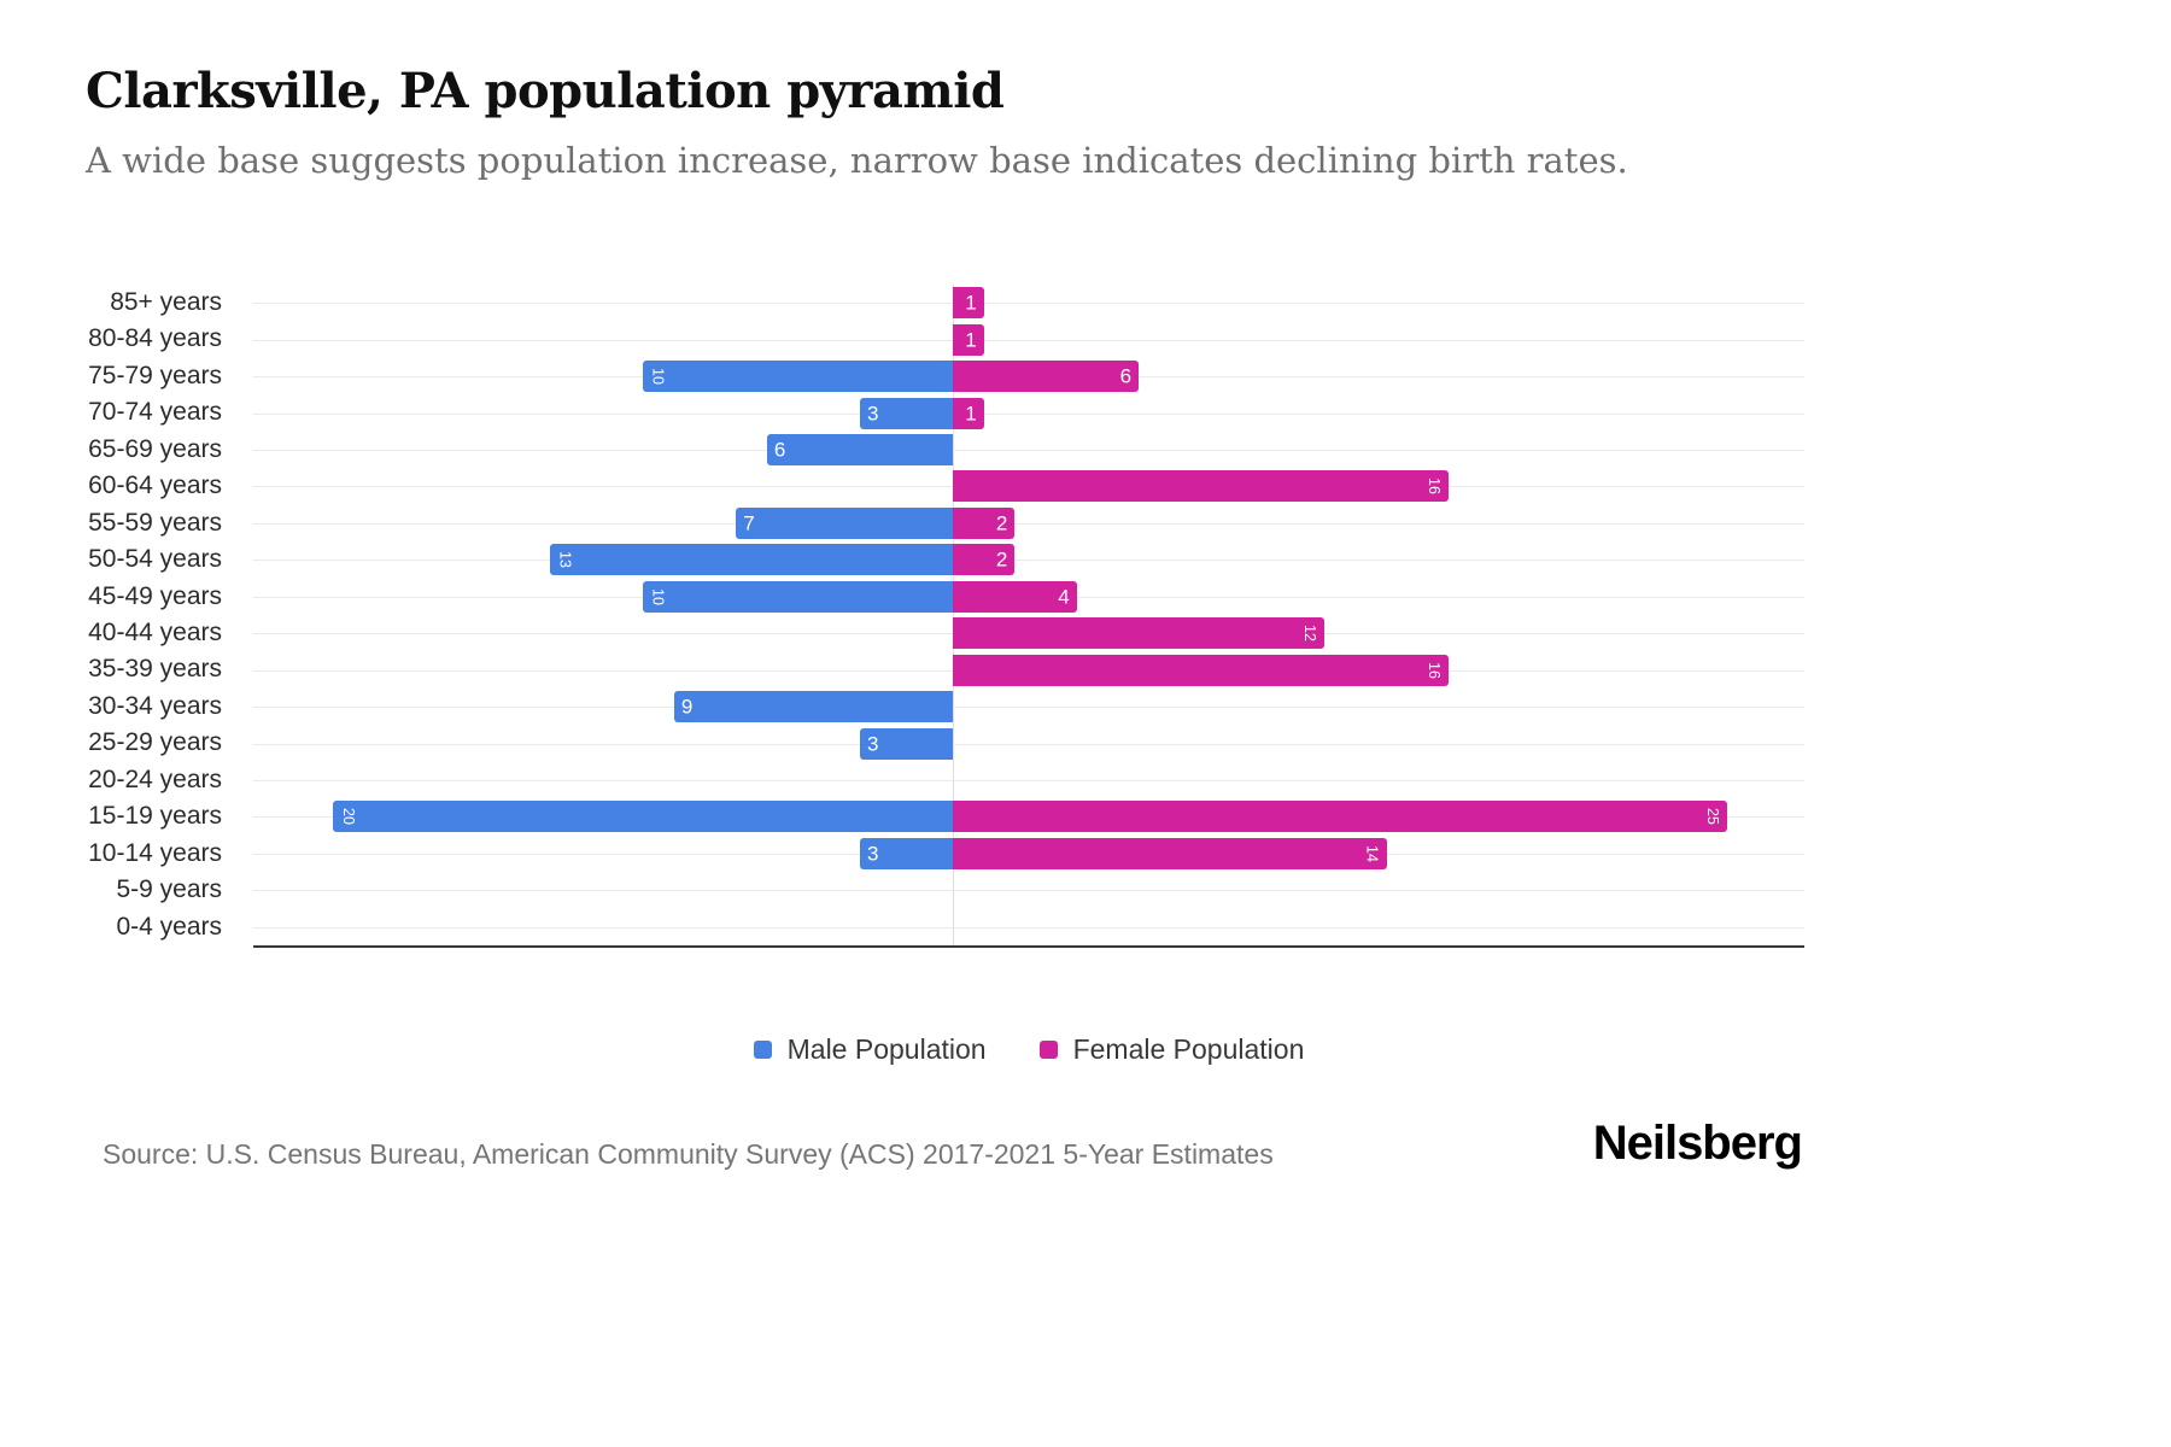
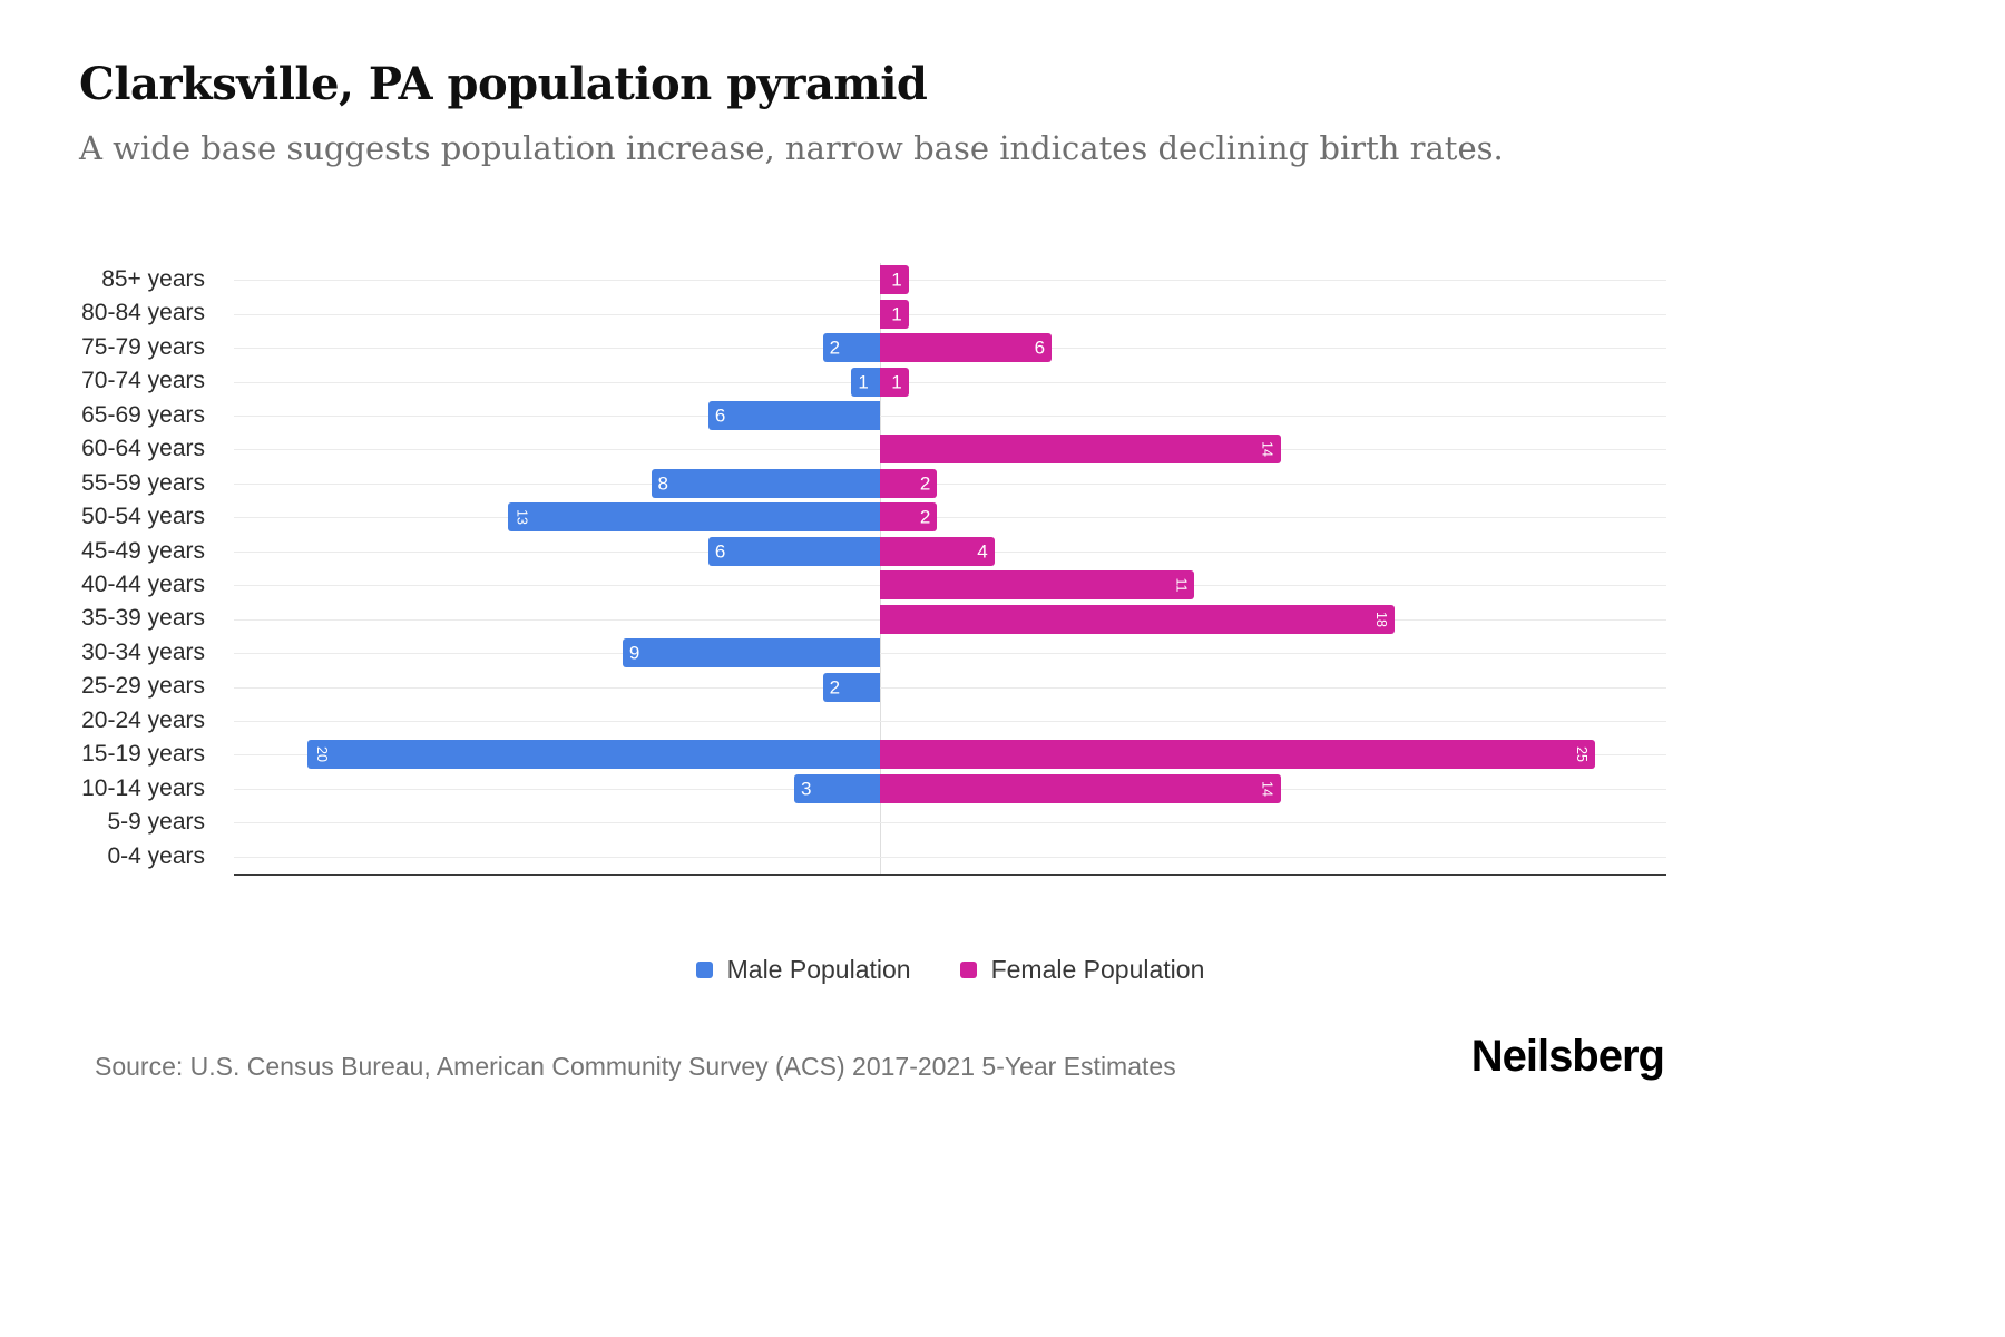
Male Population/75-79 years: 10 -> 2
Male Population/70-74 years: 3 -> 1
Female Population/60-64 years: 16 -> 14
Male Population/55-59 years: 7 -> 8
Male Population/45-49 years: 10 -> 6
Female Population/40-44 years: 12 -> 11
Female Population/35-39 years: 16 -> 18
Male Population/25-29 years: 3 -> 2
